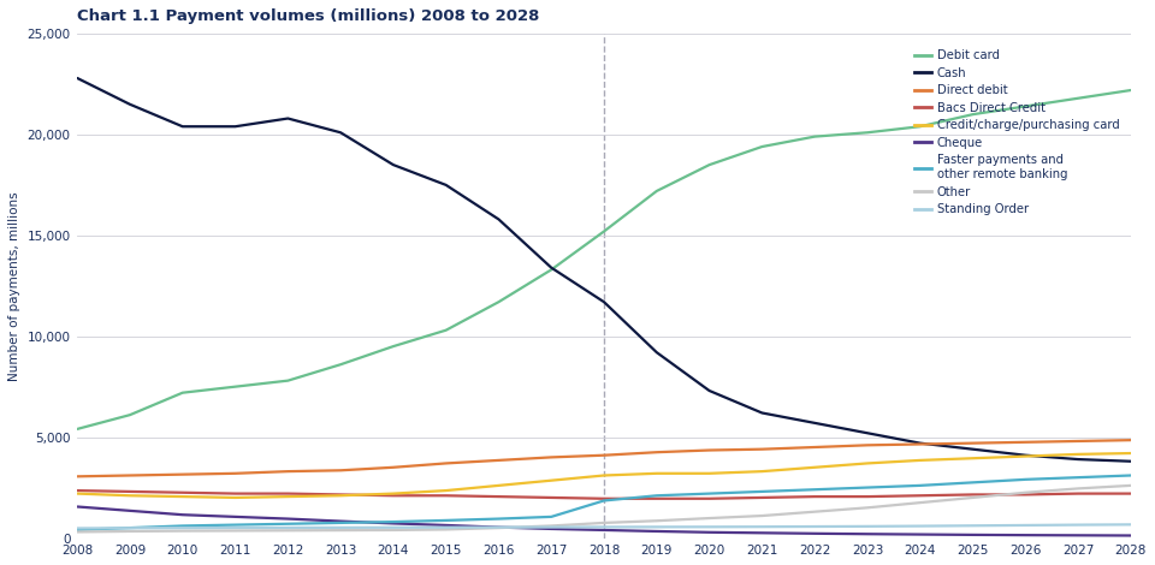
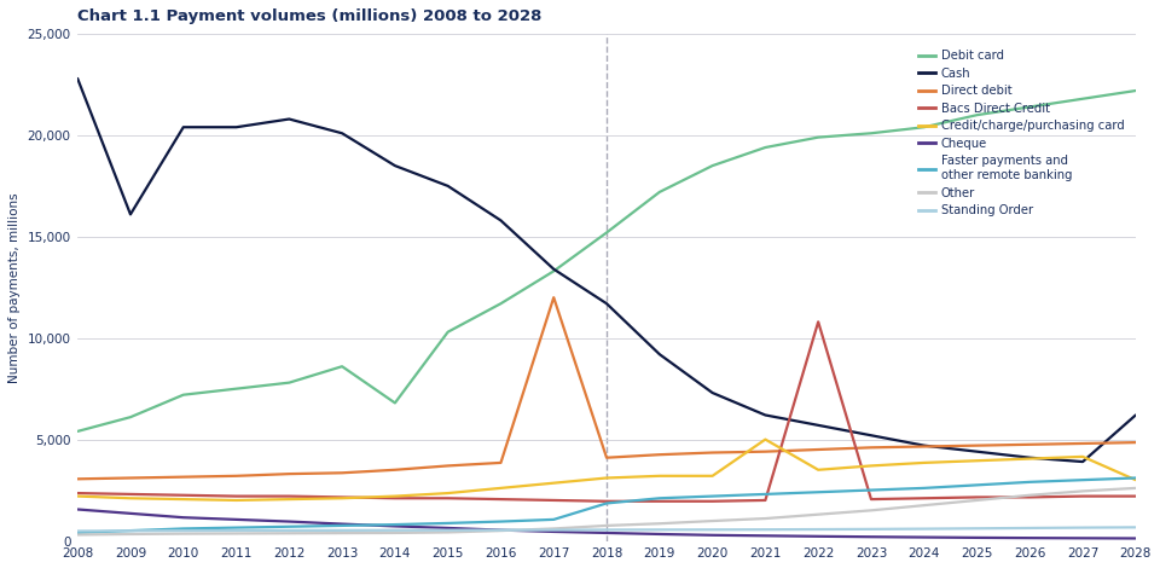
Cash/2009: 21,500 -> 16,100
Debit card/2014: 9,500 -> 6,800
Direct debit/2017: 4,000 -> 12,000
Credit/charge/purchasing card/2021: 3,300 -> 5,000
Bacs Direct Credit/2022: 2,000 -> 10,800
Cash/2028: 3,800 -> 6,200
Credit/charge/purchasing card/2028: 4,200 -> 3,000
